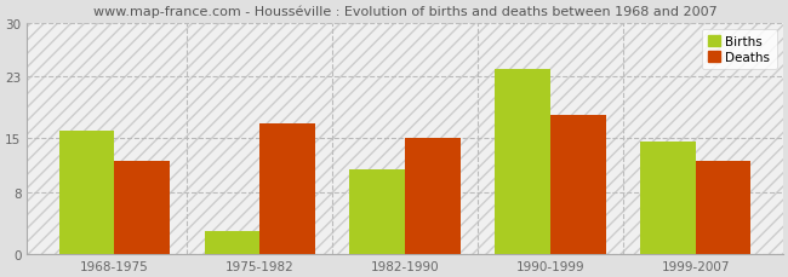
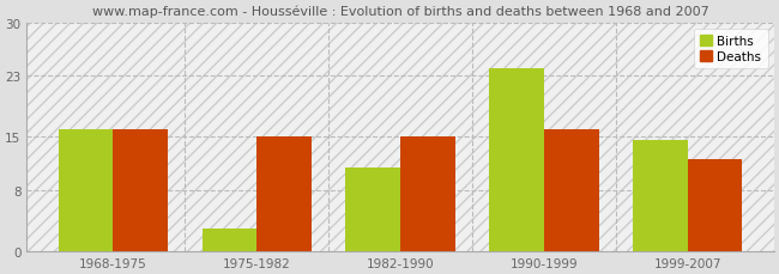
Deaths/1968-1975: 12 -> 16
Deaths/1975-1982: 17 -> 15
Deaths/1990-1999: 18 -> 16
